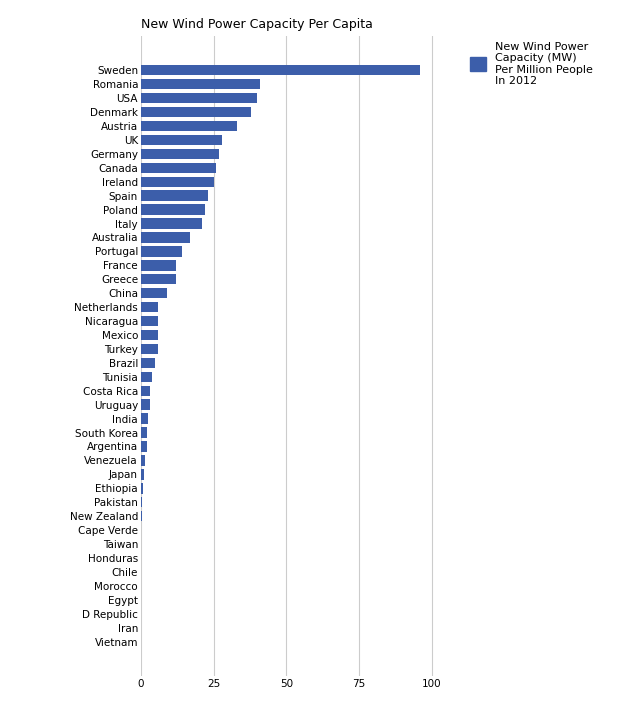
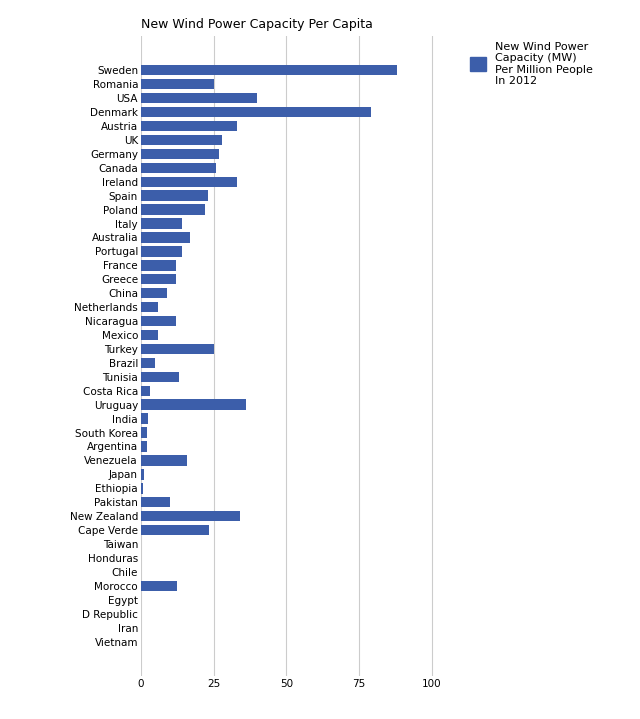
Sweden: 96.0 -> 88.0
Romania: 41.0 -> 25.0
Denmark: 38.0 -> 79.0
Ireland: 25.0 -> 33.0
Italy: 21.0 -> 14.0
Nicaragua: 6.0 -> 12.0
Turkey: 6.0 -> 25.0
Tunisia: 4.0 -> 13.0
Uruguay: 3.0 -> 36.0
Venezuela: 1.5 -> 16.0
Pakistan: 0.5 -> 10.0
New Zealand: 0.3 -> 34.0
Cape Verde: 0.2 -> 23.5
Morocco: 0.1 -> 12.5
